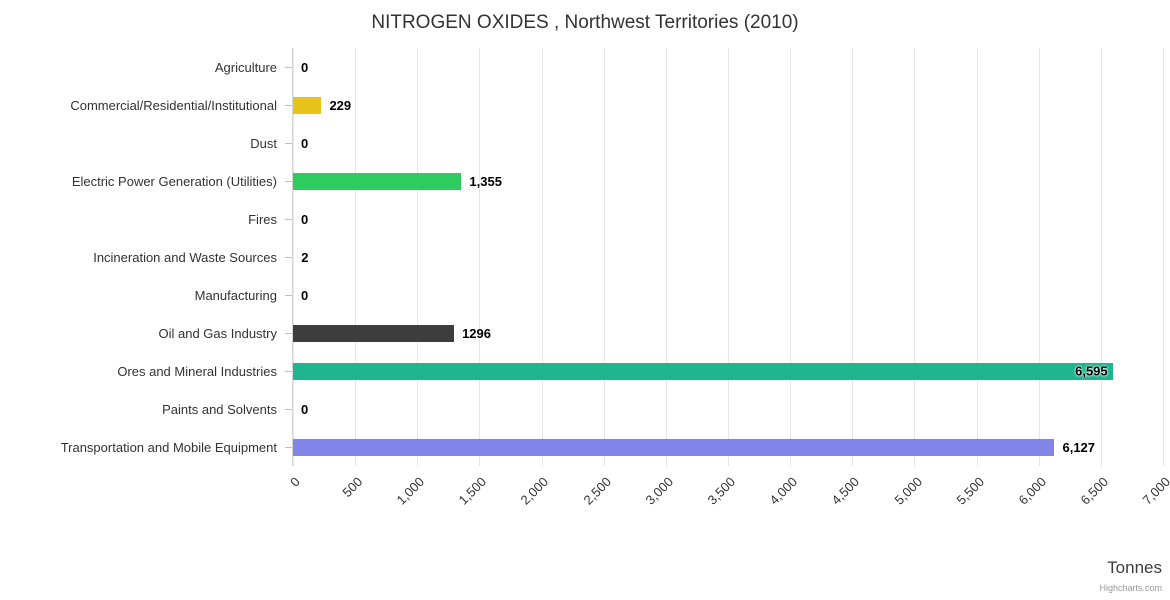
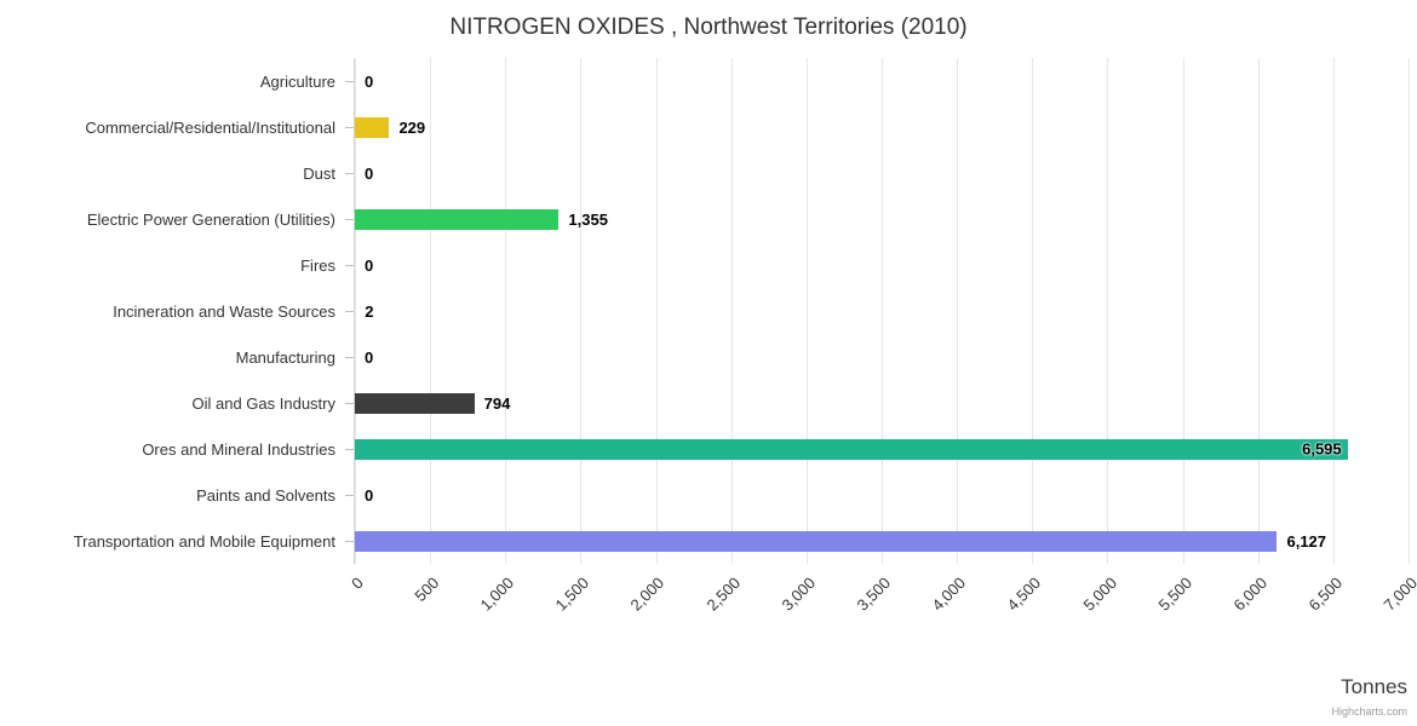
Oil and Gas Industry: 1296 -> 794
